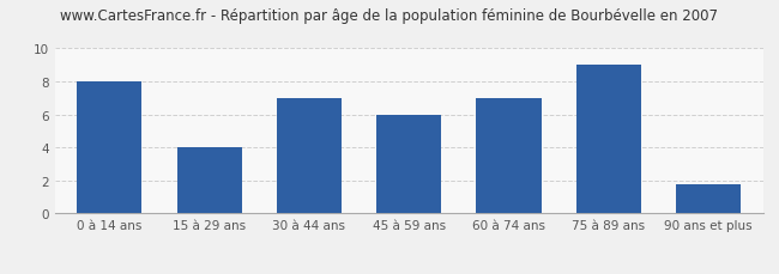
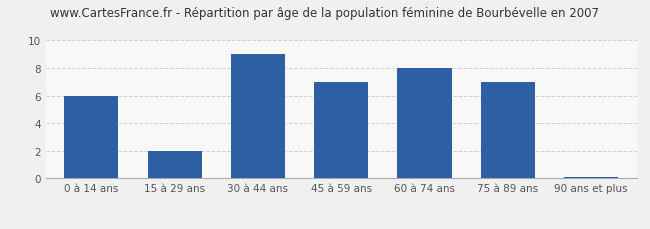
0 à 14 ans: 8.0 -> 6.0
15 à 29 ans: 4.0 -> 2.0
30 à 44 ans: 7.0 -> 9.0
45 à 59 ans: 6.0 -> 7.0
60 à 74 ans: 7.0 -> 8.0
75 à 89 ans: 9.0 -> 7.0
90 ans et plus: 1.8 -> 0.1
